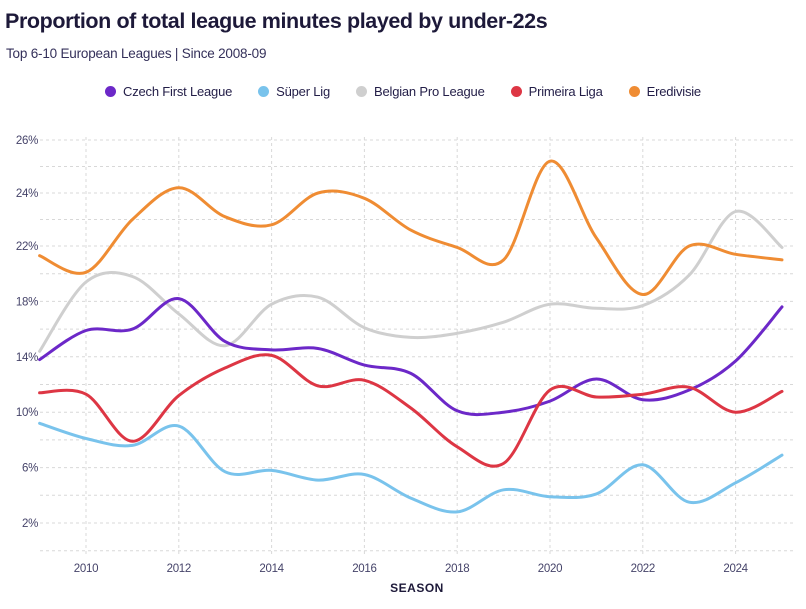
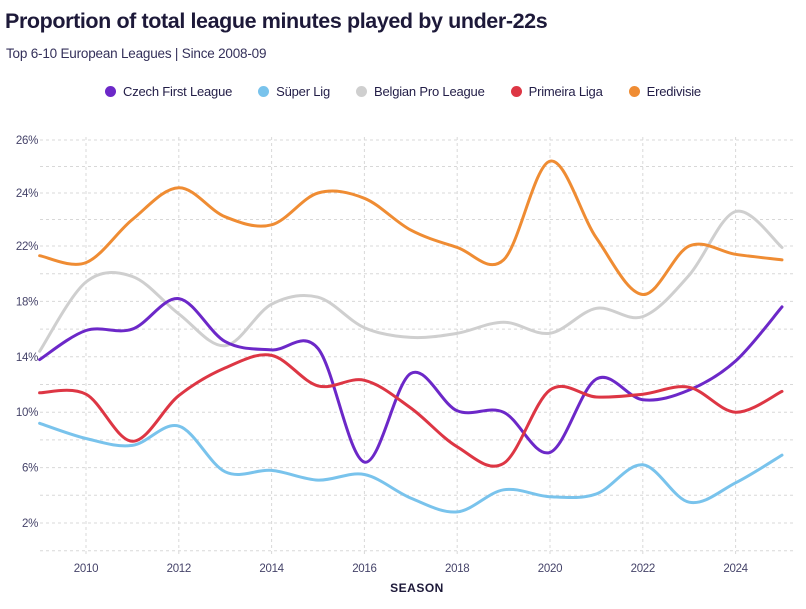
Eredivisie/2010: 20.1% -> 20.8%
Czech First League/2016: 13.4% -> 6.4%
Czech First League/2020: 10.8% -> 7.1%
Belgian Pro League/2020: 17.8% -> 15.7%
Belgian Pro League/2022: 17.7% -> 16.9%
